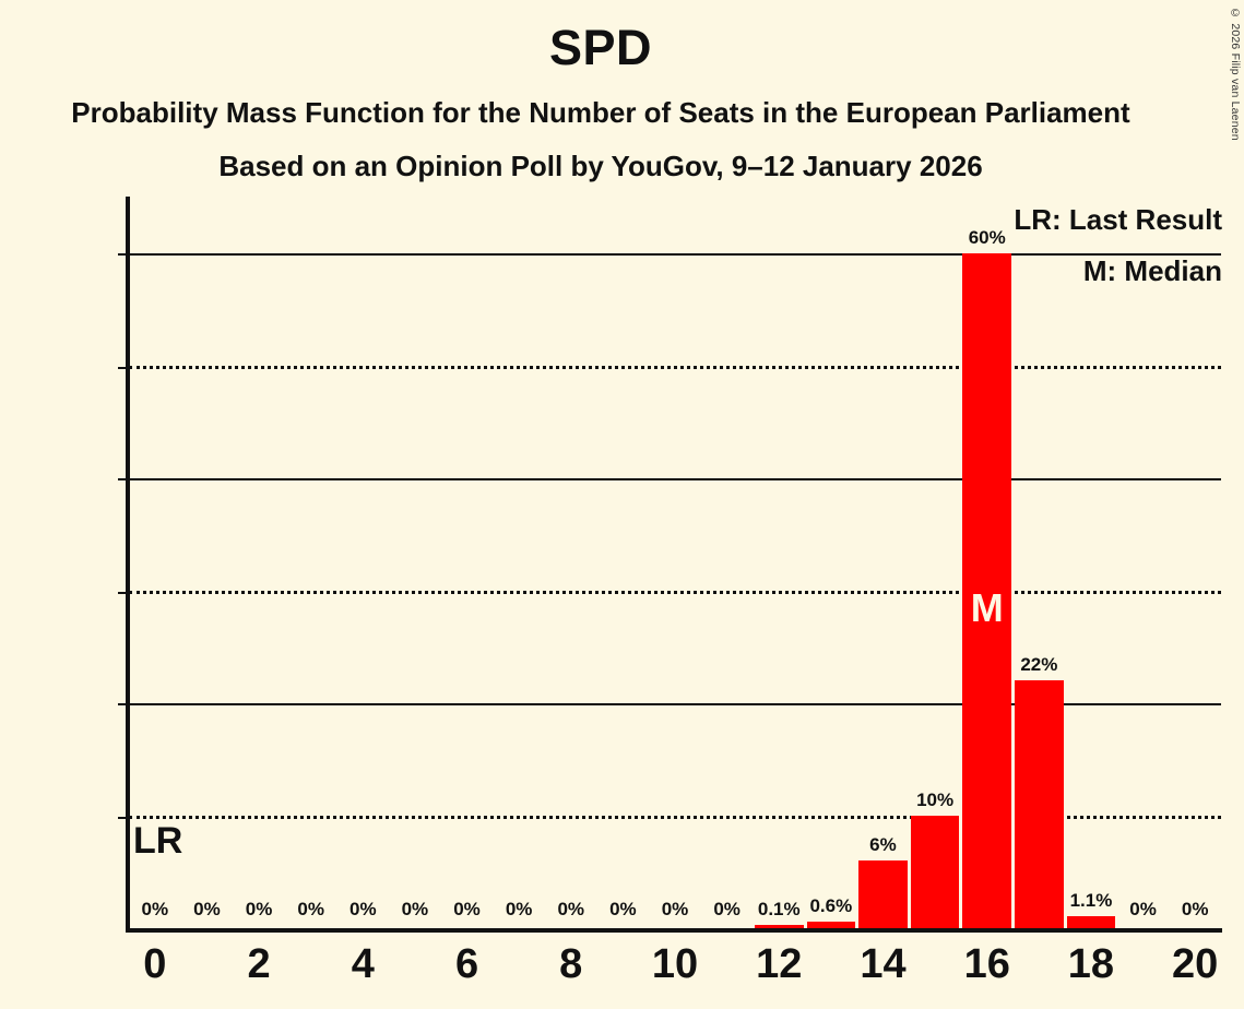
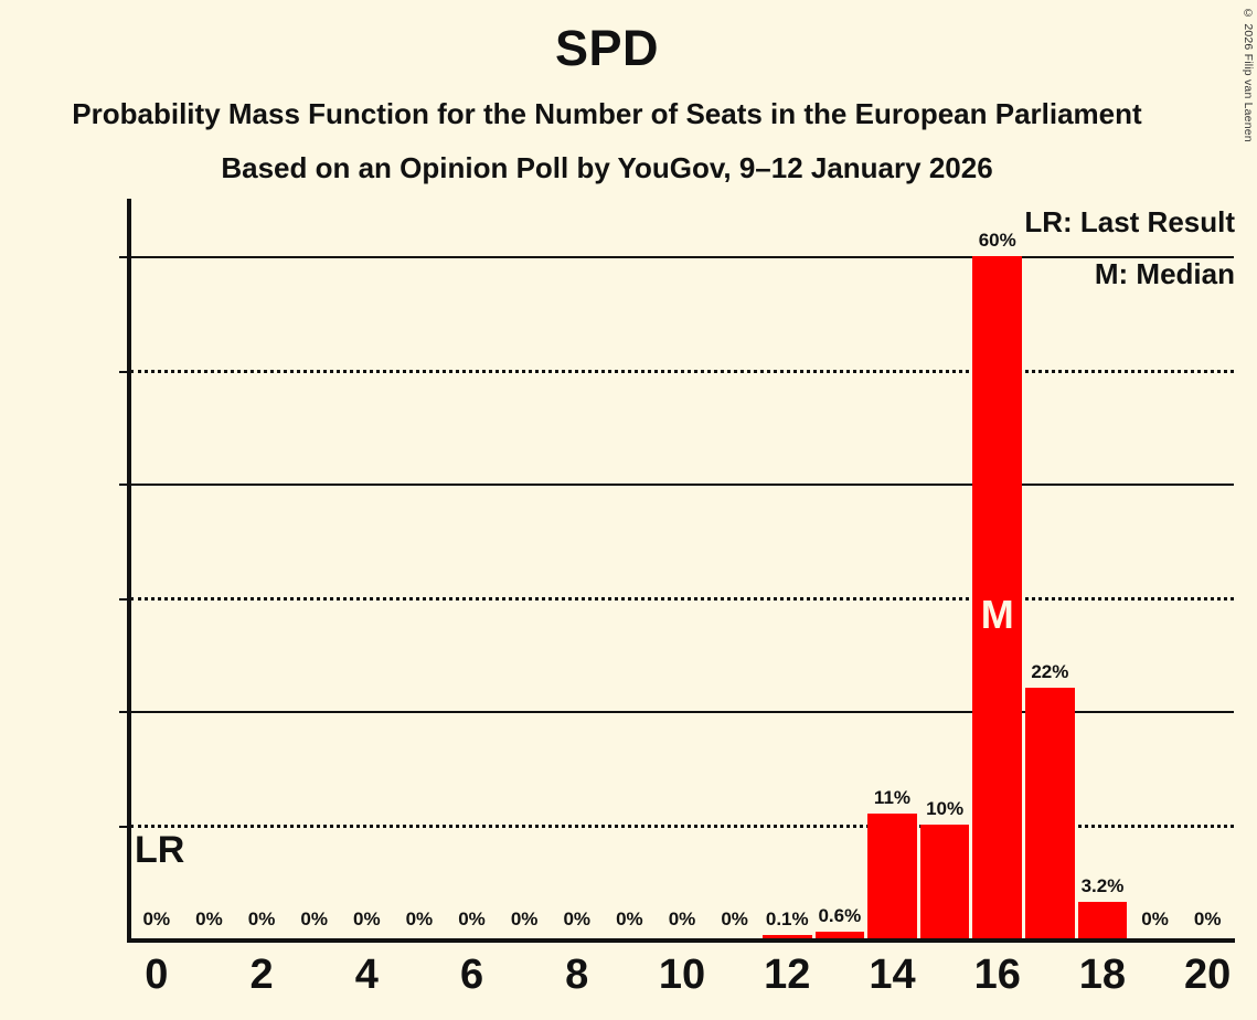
14: 6% -> 11%
18: 1.1% -> 3.2%
